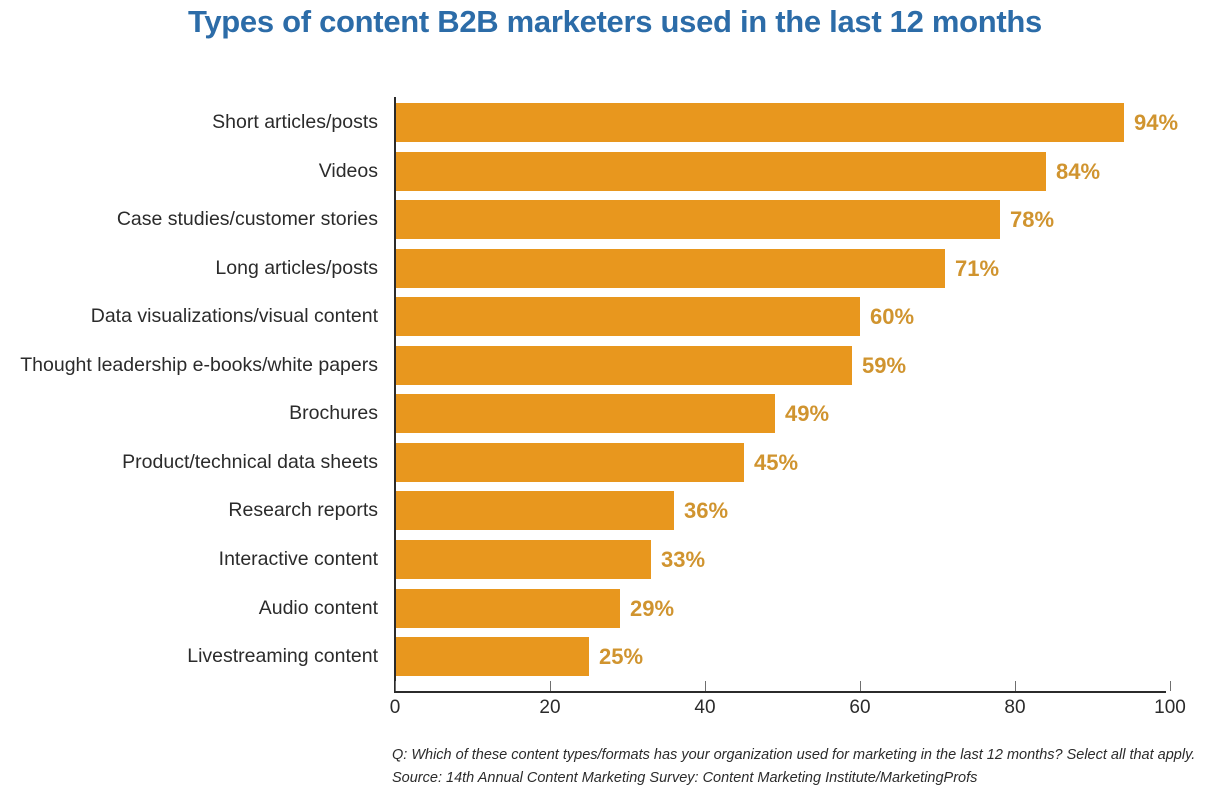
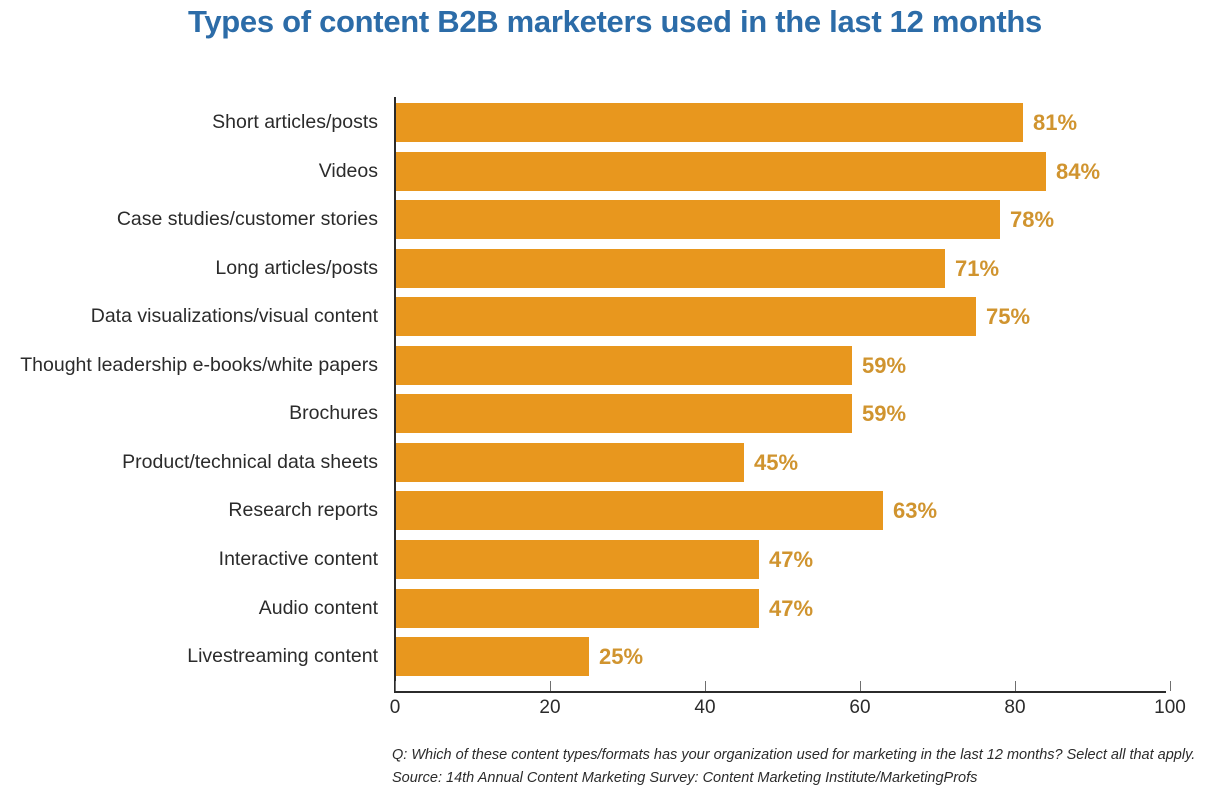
Short articles/posts: 94% -> 81%
Data visualizations/visual content: 60% -> 75%
Brochures: 49% -> 59%
Research reports: 36% -> 63%
Interactive content: 33% -> 47%
Audio content: 29% -> 47%
